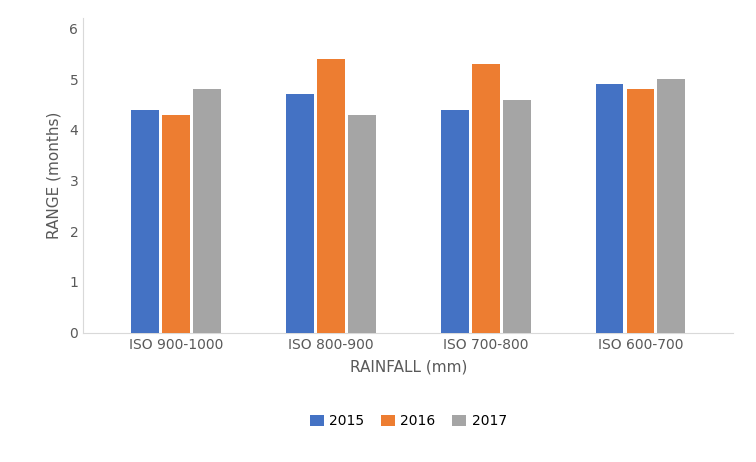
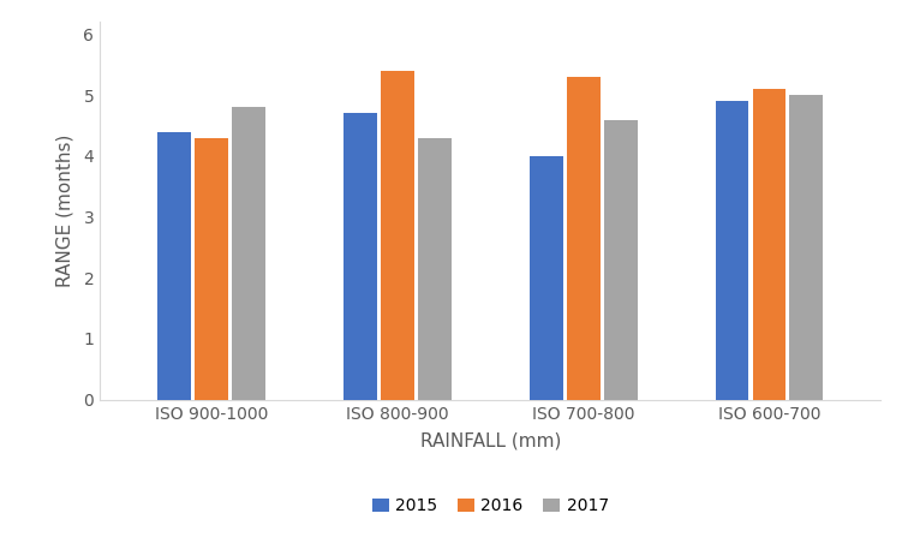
2015/ISO 700-800: 4.4 -> 4.0
2016/ISO 600-700: 4.8 -> 5.1
